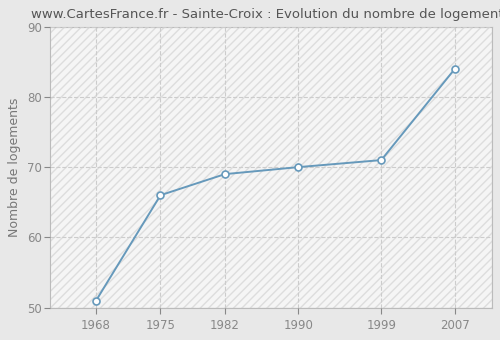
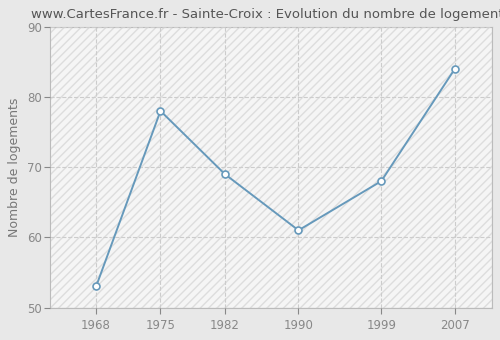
1968: 51 -> 53
1975: 66 -> 78
1990: 70 -> 61
1999: 71 -> 68
